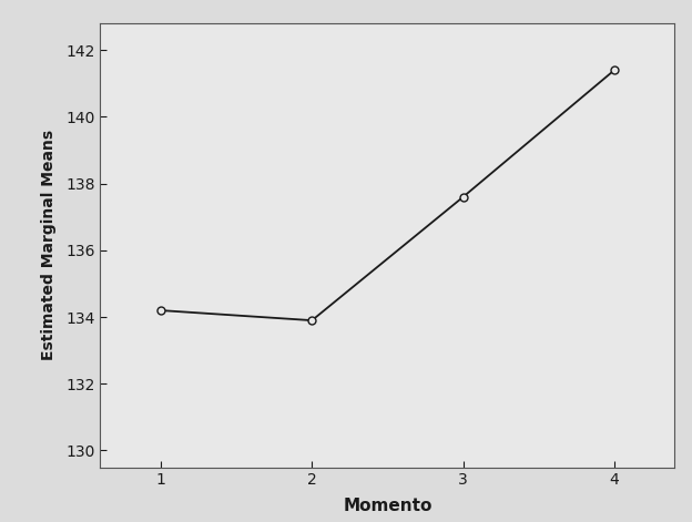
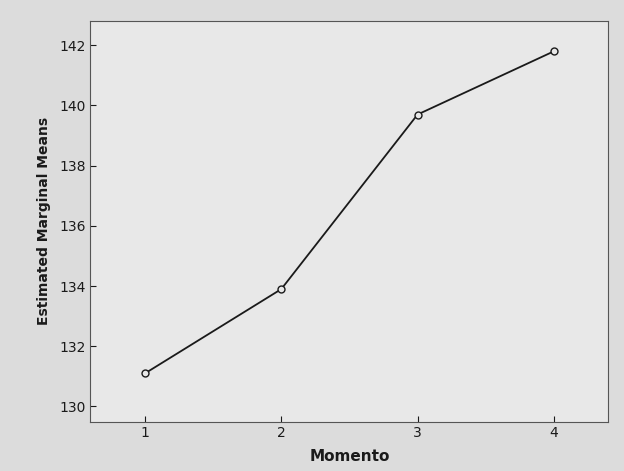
1: 134.2 -> 131.1
3: 137.6 -> 139.7
4: 141.4 -> 141.8
